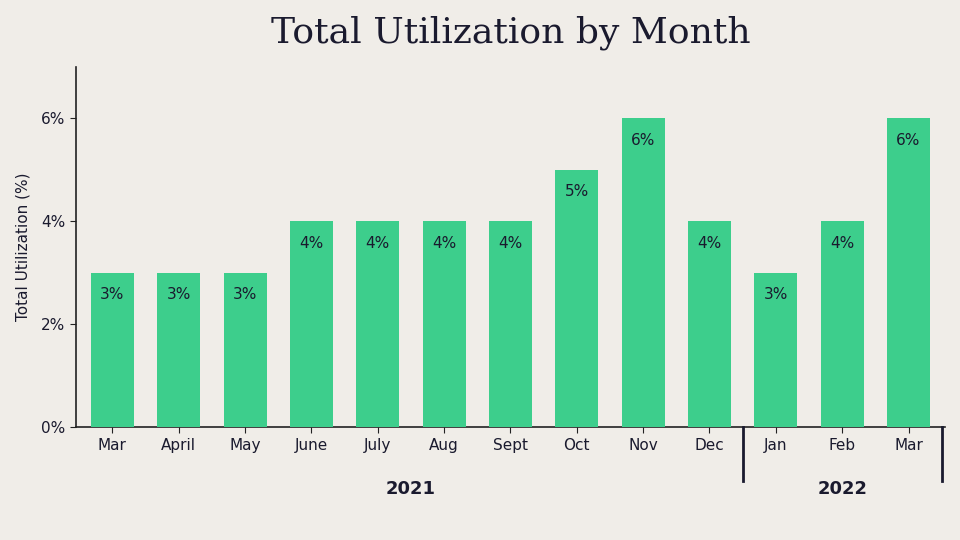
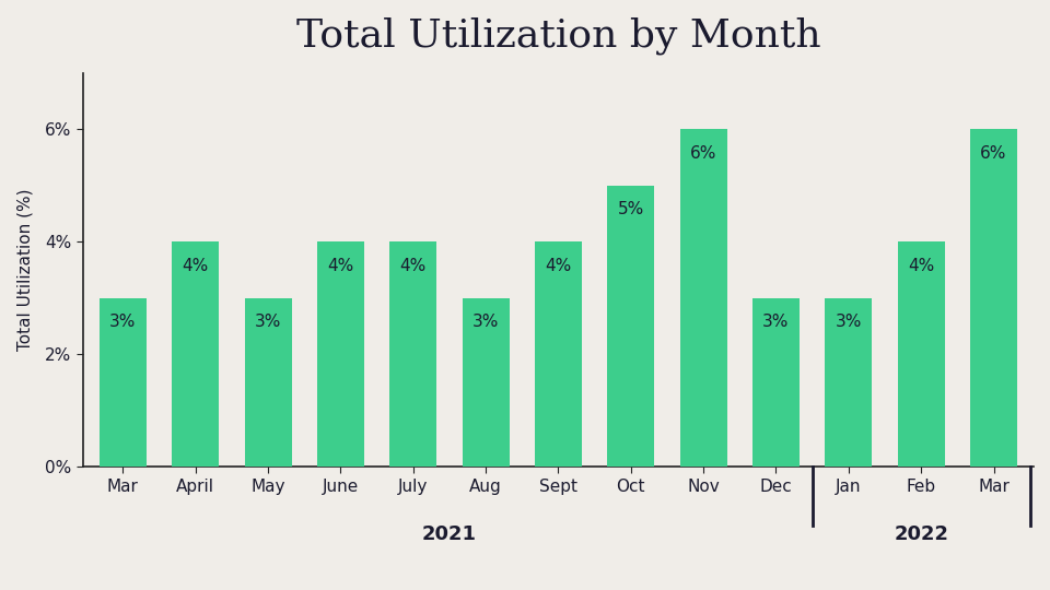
April: 3% -> 4%
Aug: 4% -> 3%
Dec: 4% -> 3%
